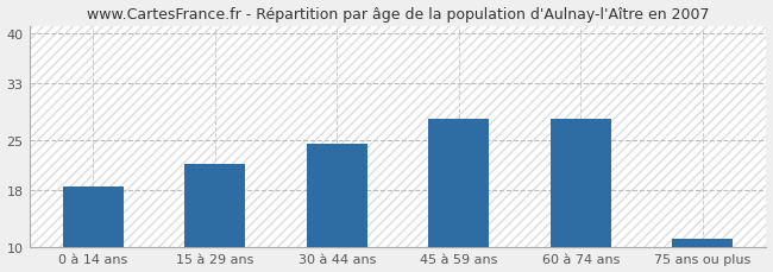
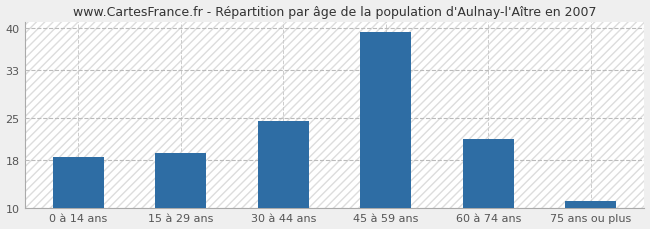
15 à 29 ans: 21.6 -> 19.2
45 à 59 ans: 28.0 -> 39.3
60 à 74 ans: 28.0 -> 21.5
